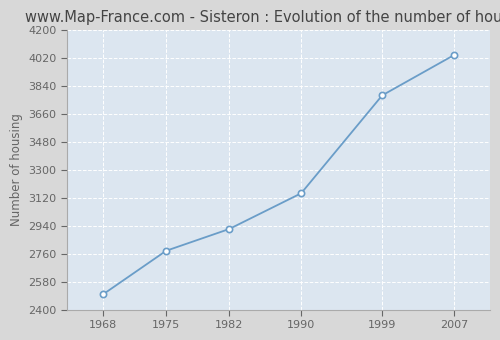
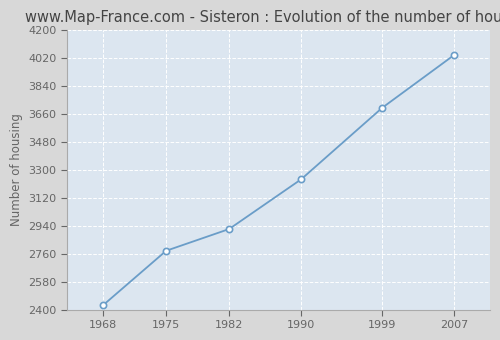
1968: 2500 -> 2430
1990: 3150 -> 3240
1999: 3780 -> 3700
